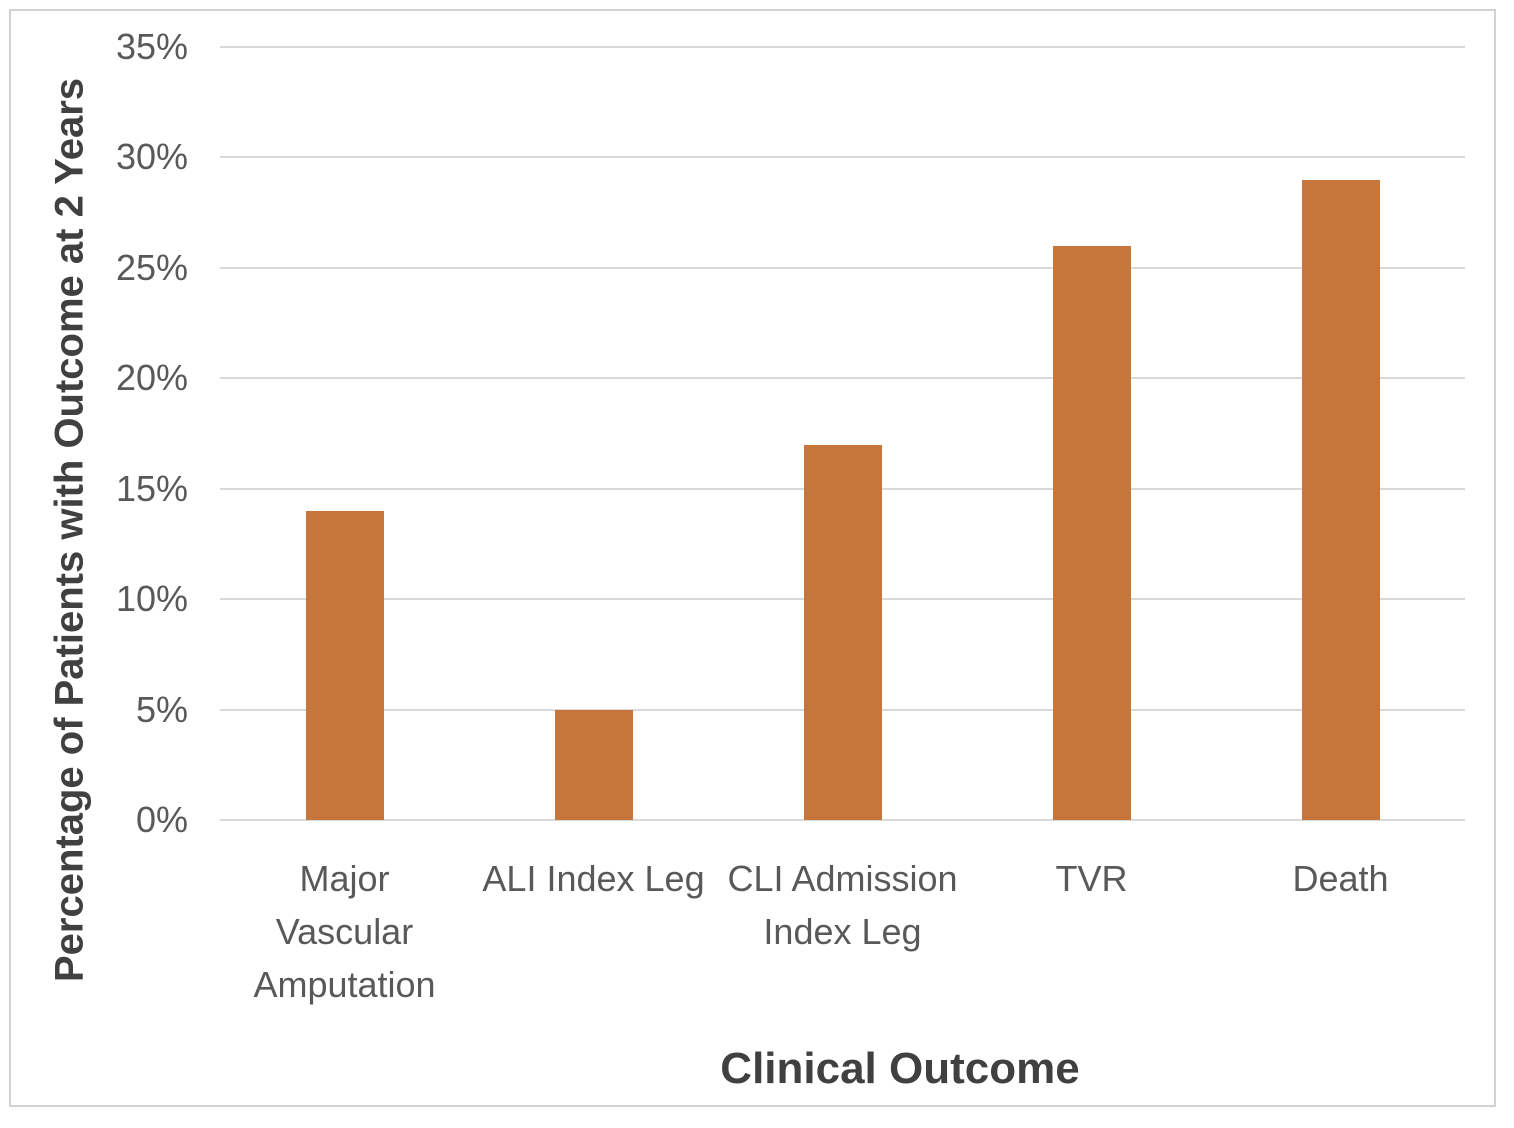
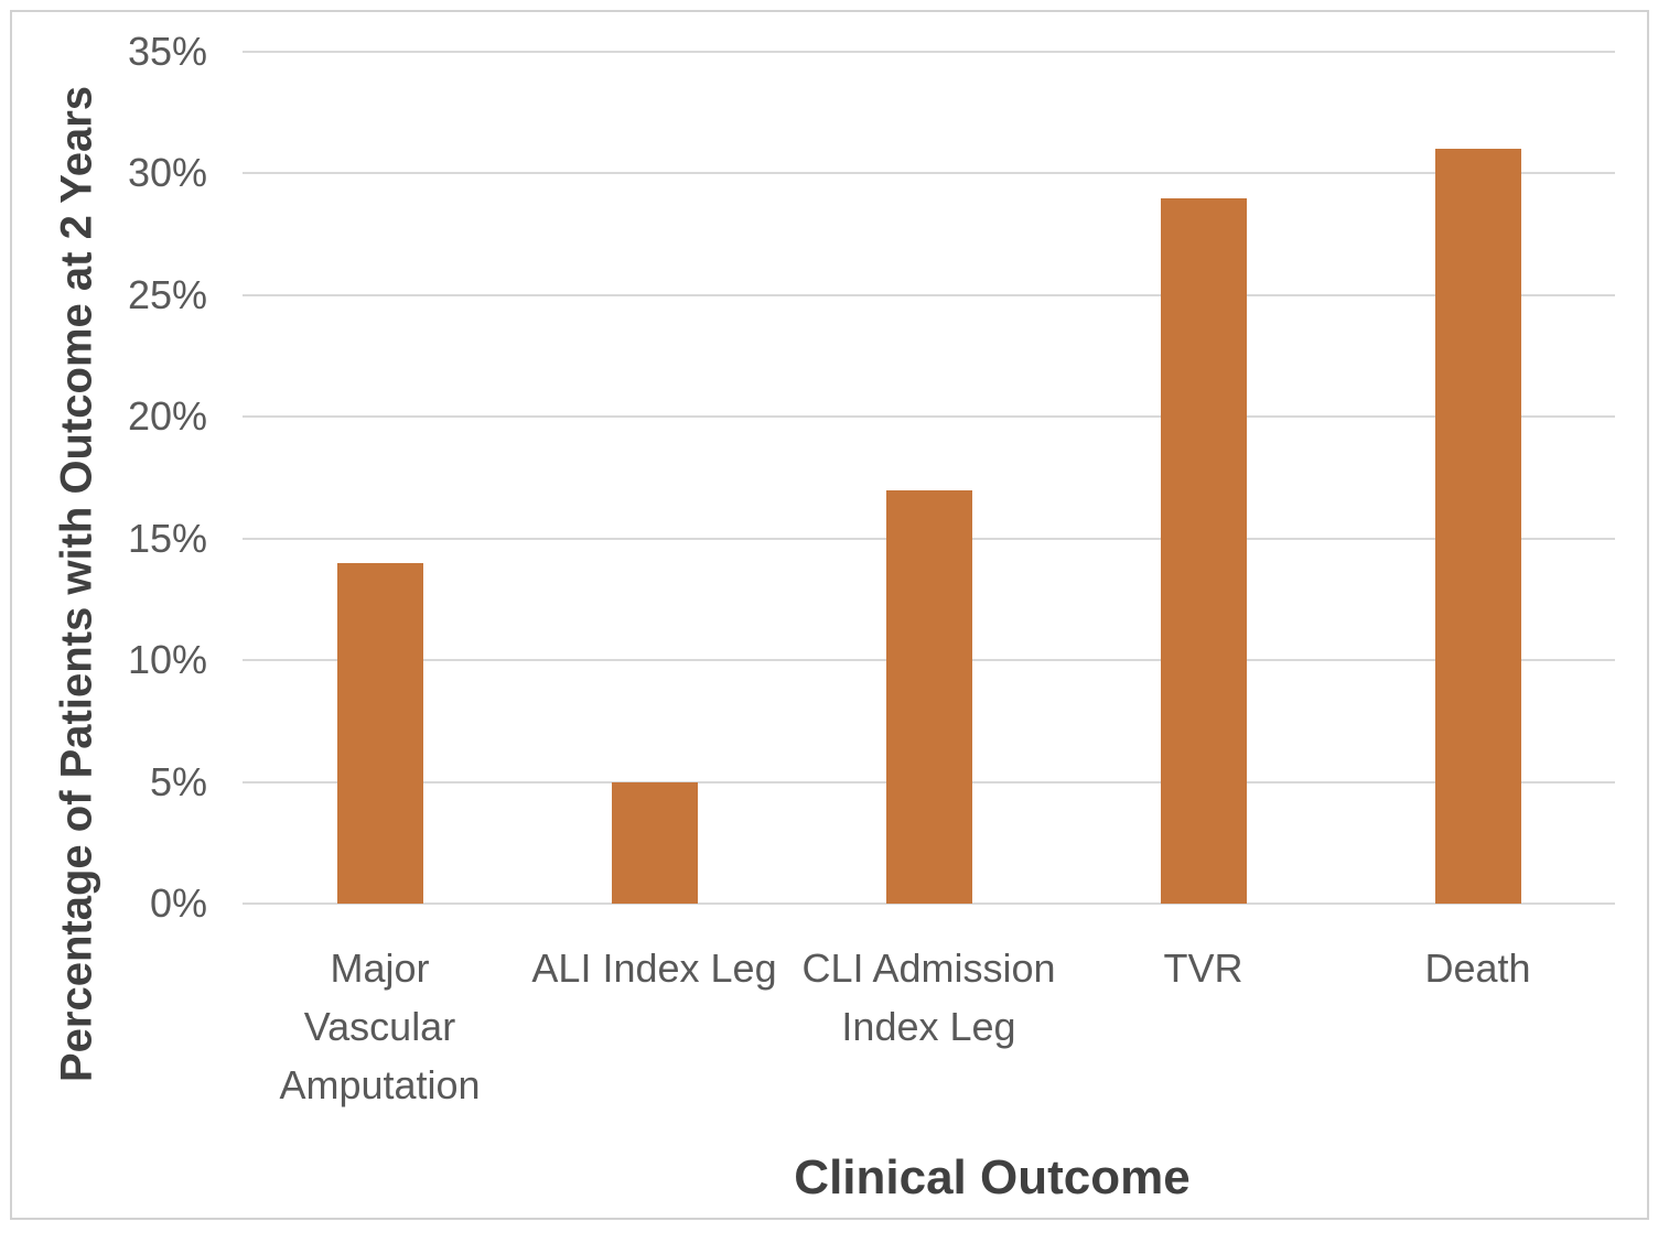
TVR: 26% -> 29%
Death: 29% -> 31%
